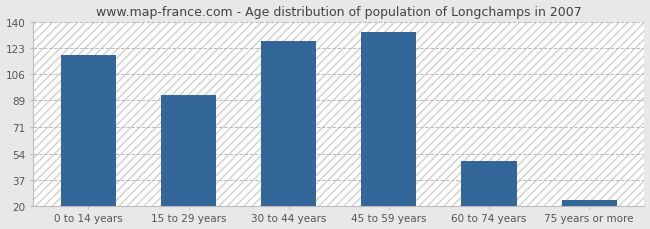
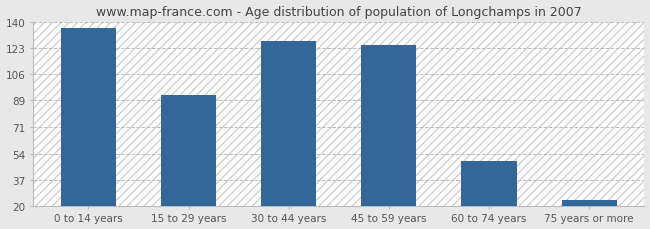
0 to 14 years: 118 -> 136
45 to 59 years: 133 -> 125
